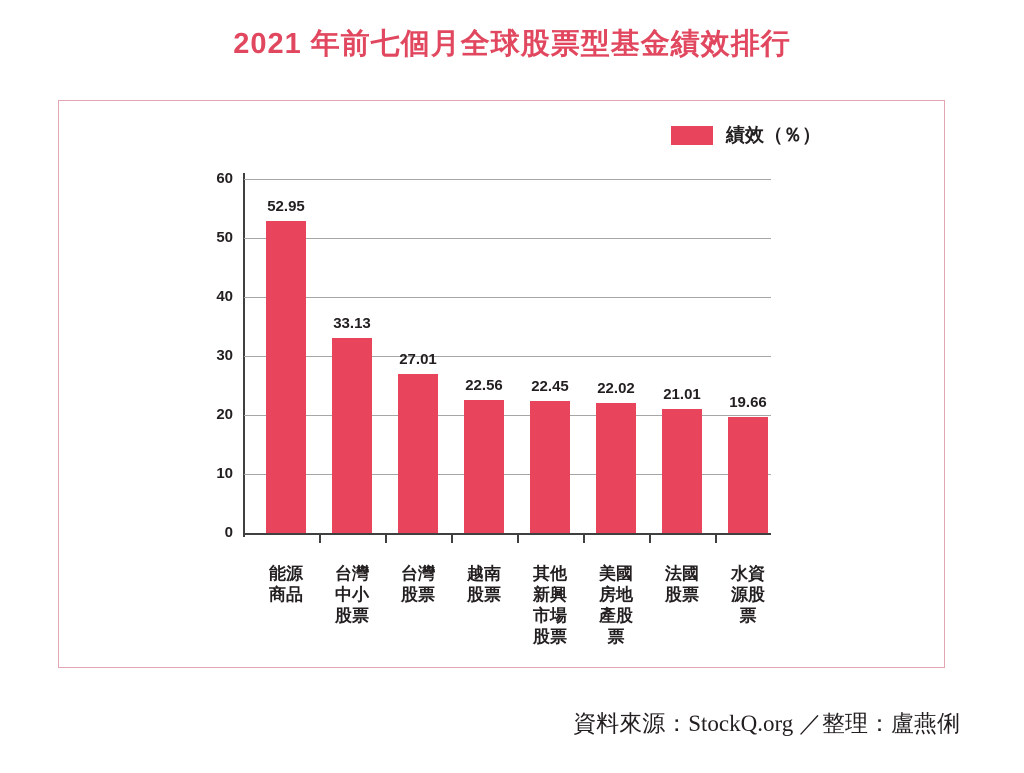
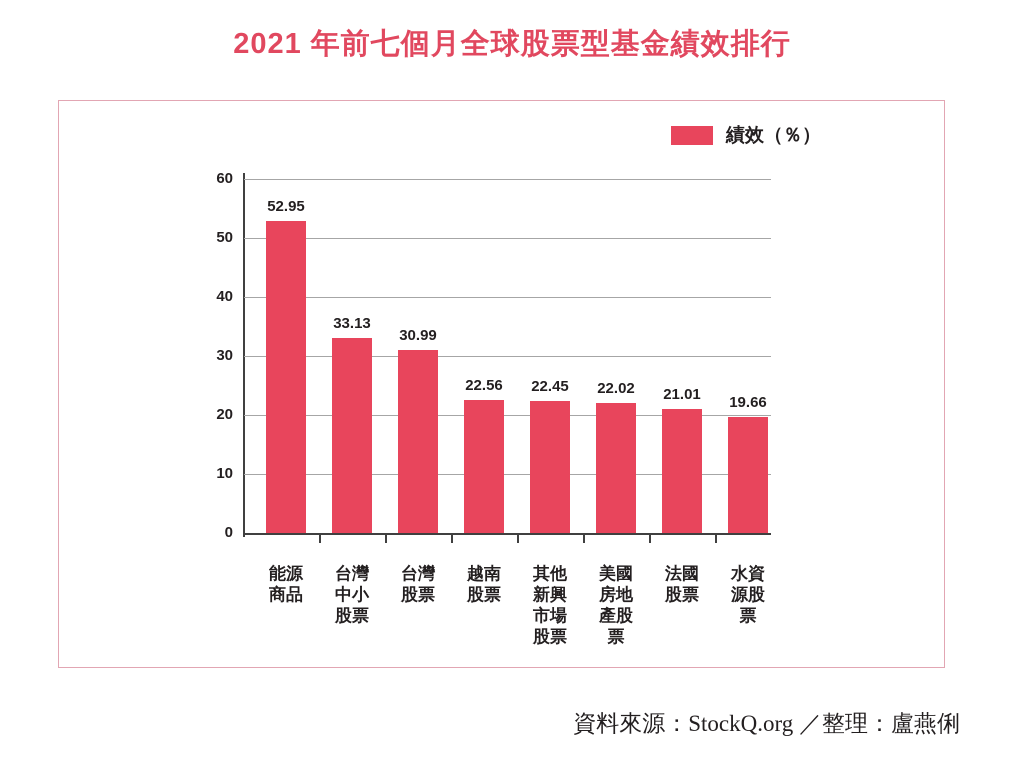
台灣股票: 27.01 -> 30.99
